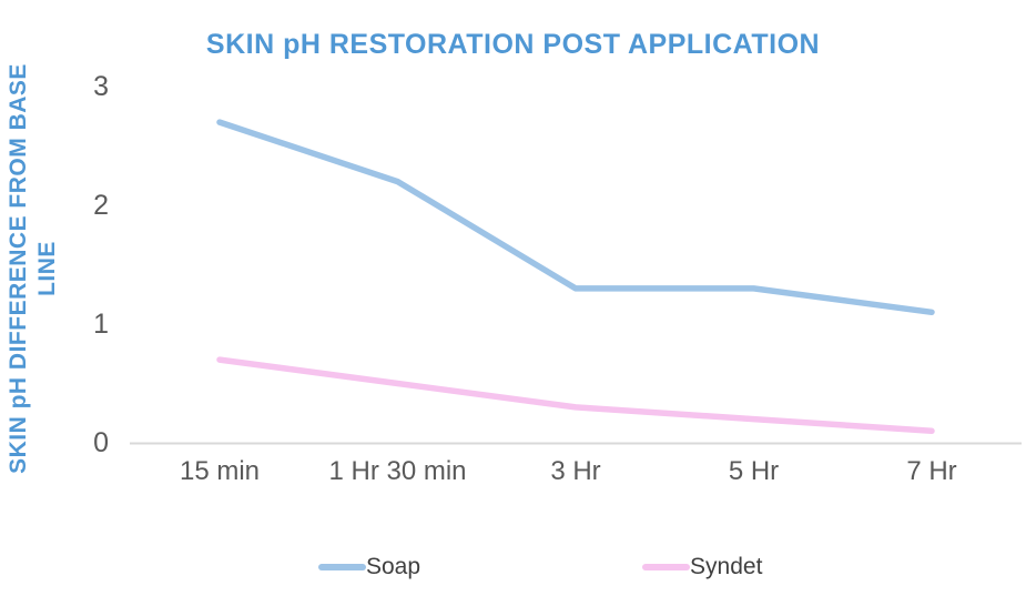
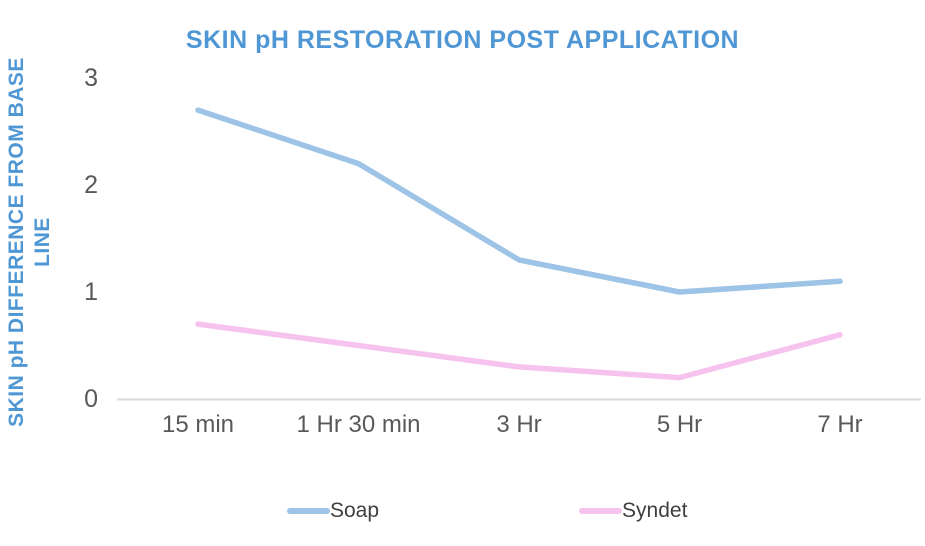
Soap/5 Hr: 1.3 -> 1.0
Syndet/7 Hr: 0.1 -> 0.6
